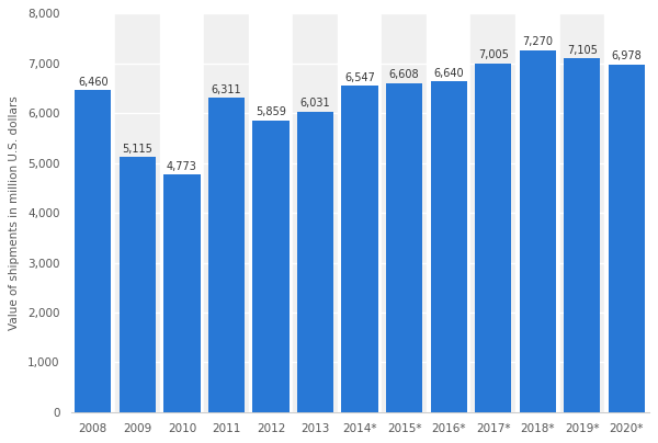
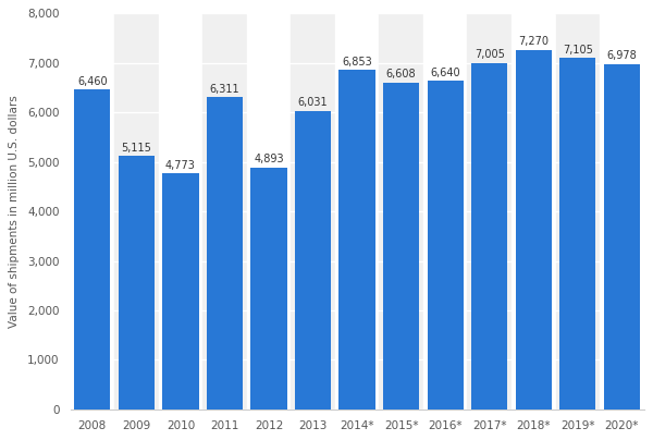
2012: 5,859 -> 4,893
2014*: 6,547 -> 6,853
